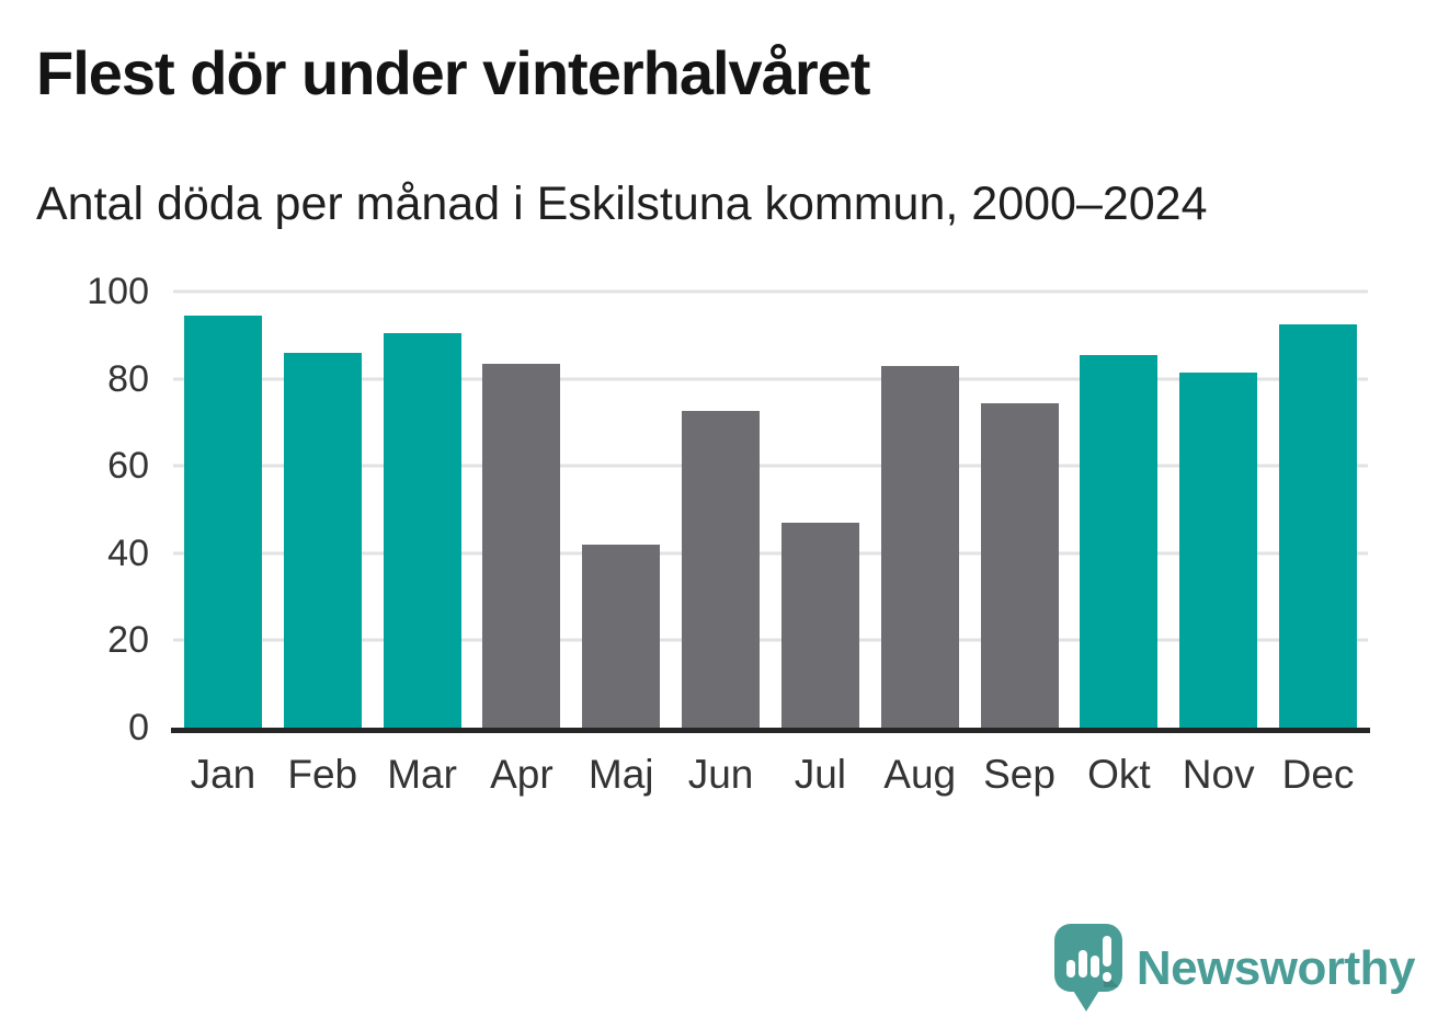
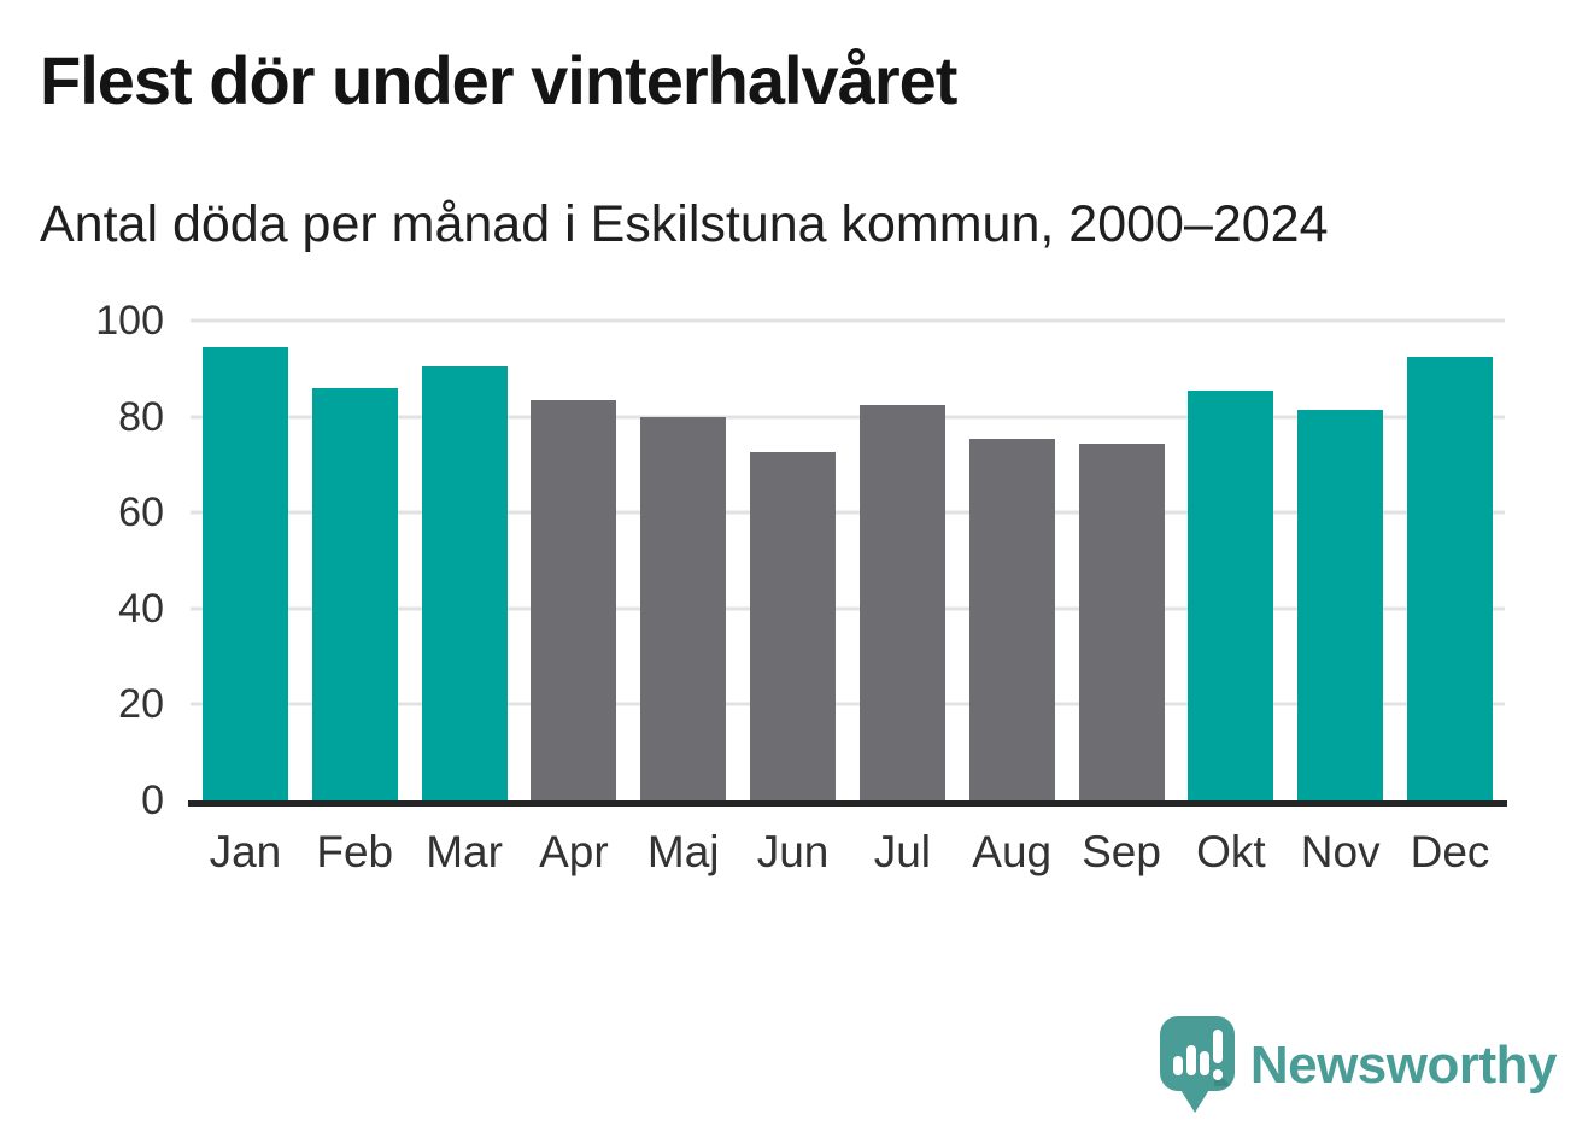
Maj: 42 -> 80
Jul: 47 -> 82
Aug: 83 -> 76
